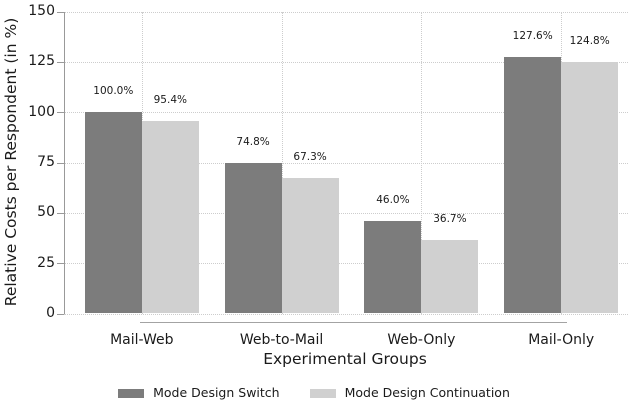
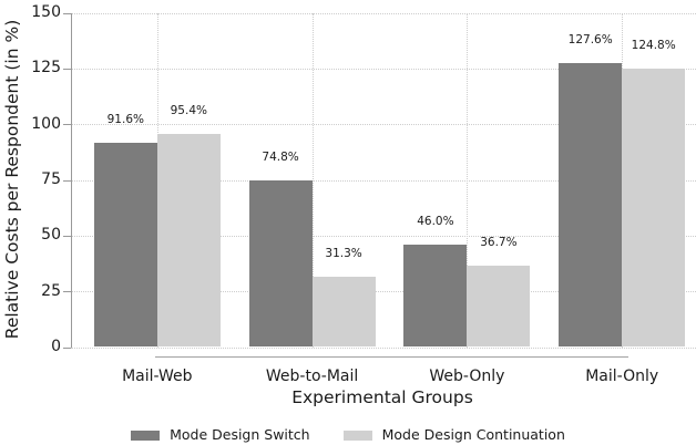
Mode Design Switch/Mail-Web: 100.0% -> 91.6%
Mode Design Continuation/Web-to-Mail: 67.3% -> 31.3%
